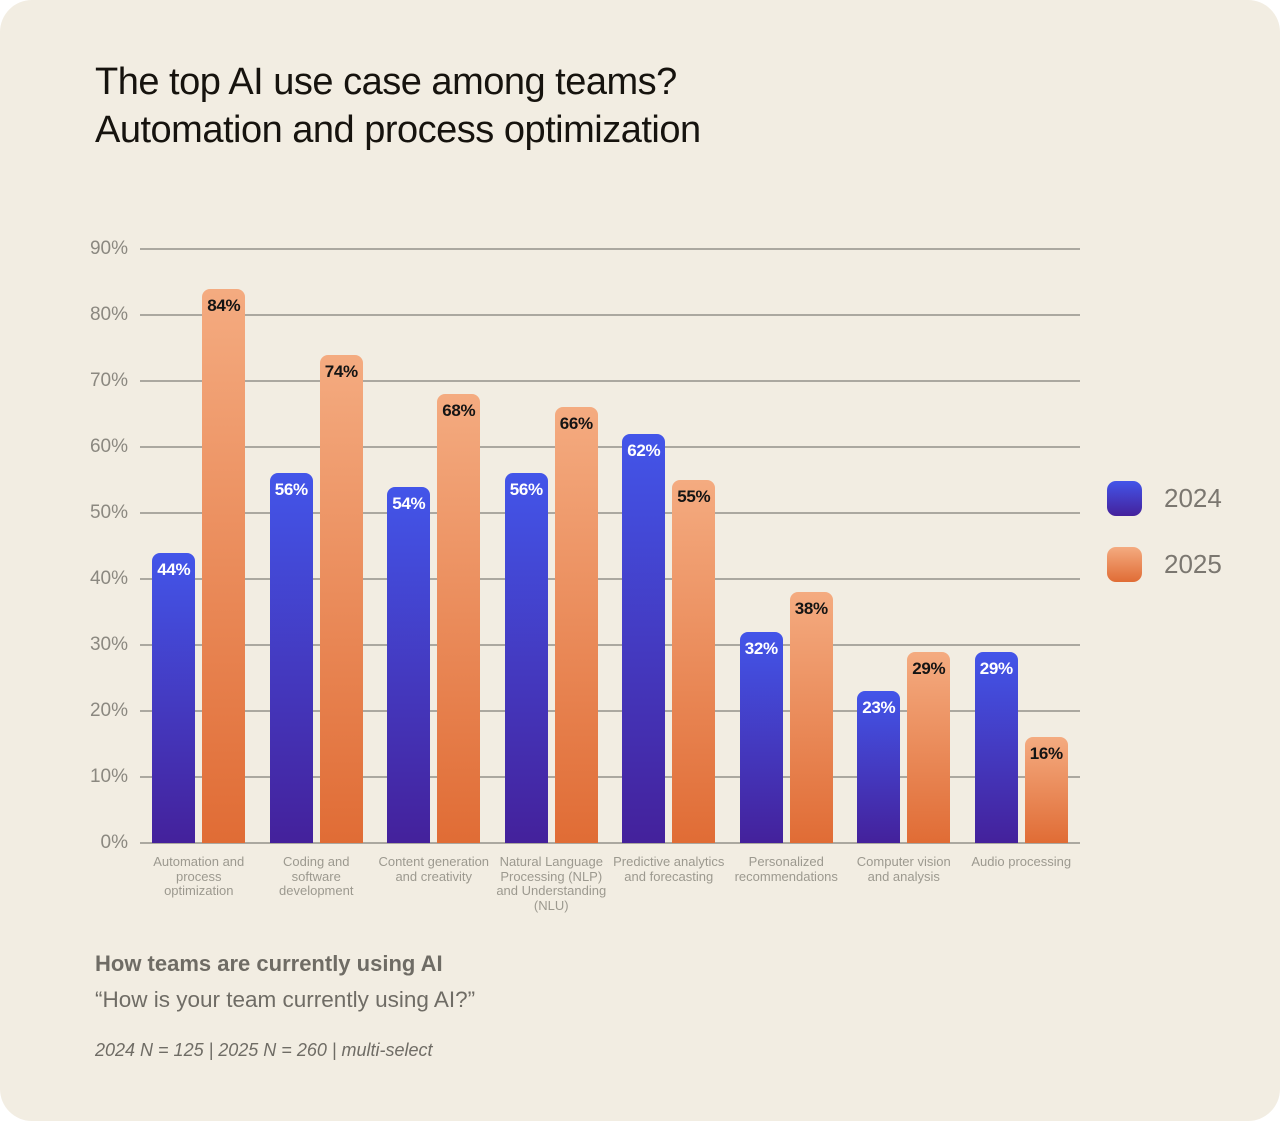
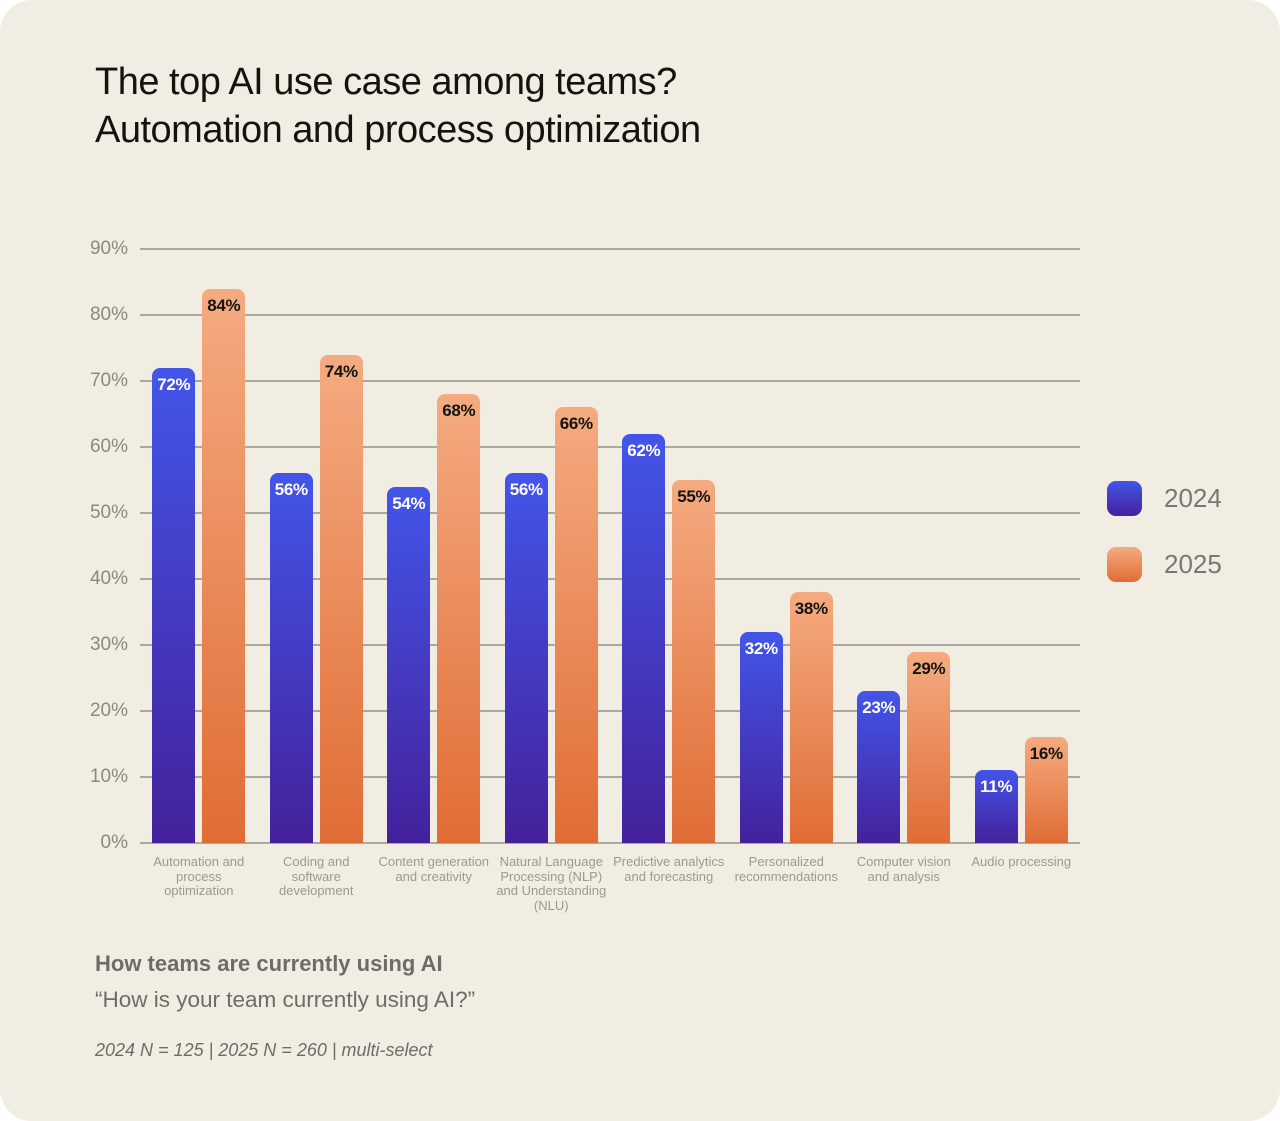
2024/Automation and process optimization: 44% -> 72%
2024/Audio processing: 29% -> 11%
